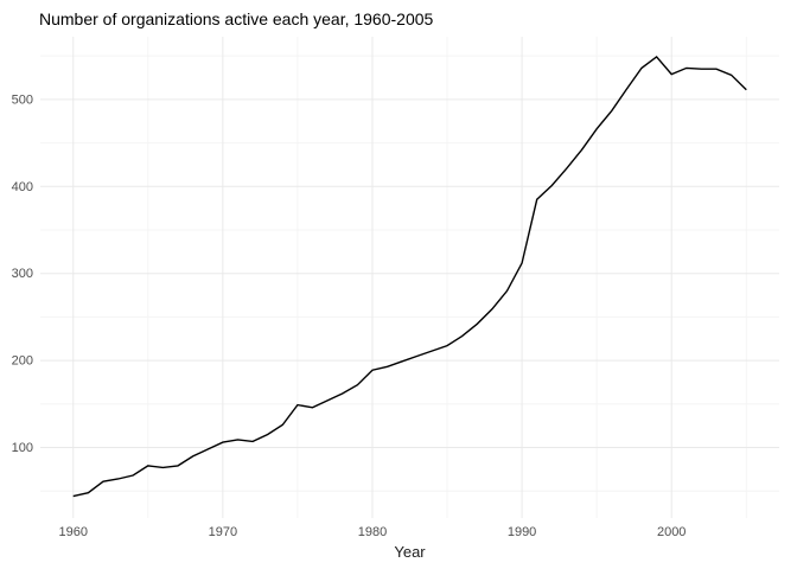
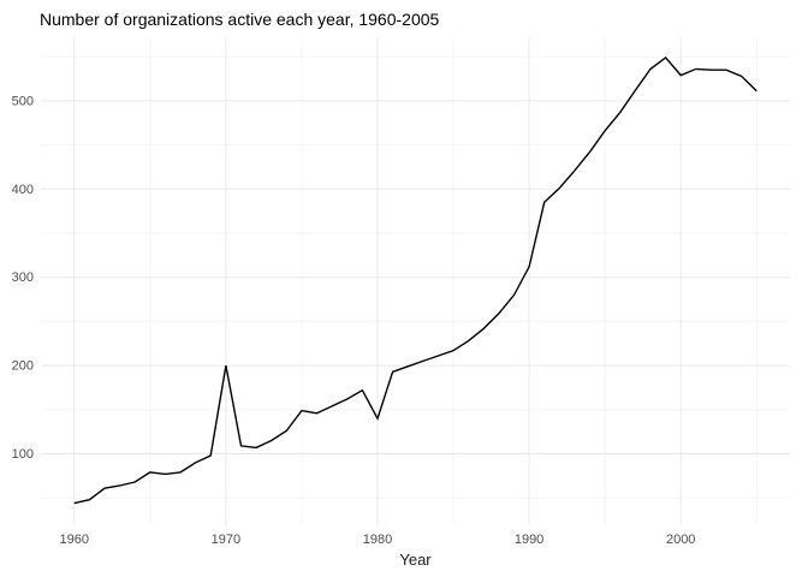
1970: 110 -> 200
1980: 190 -> 140
